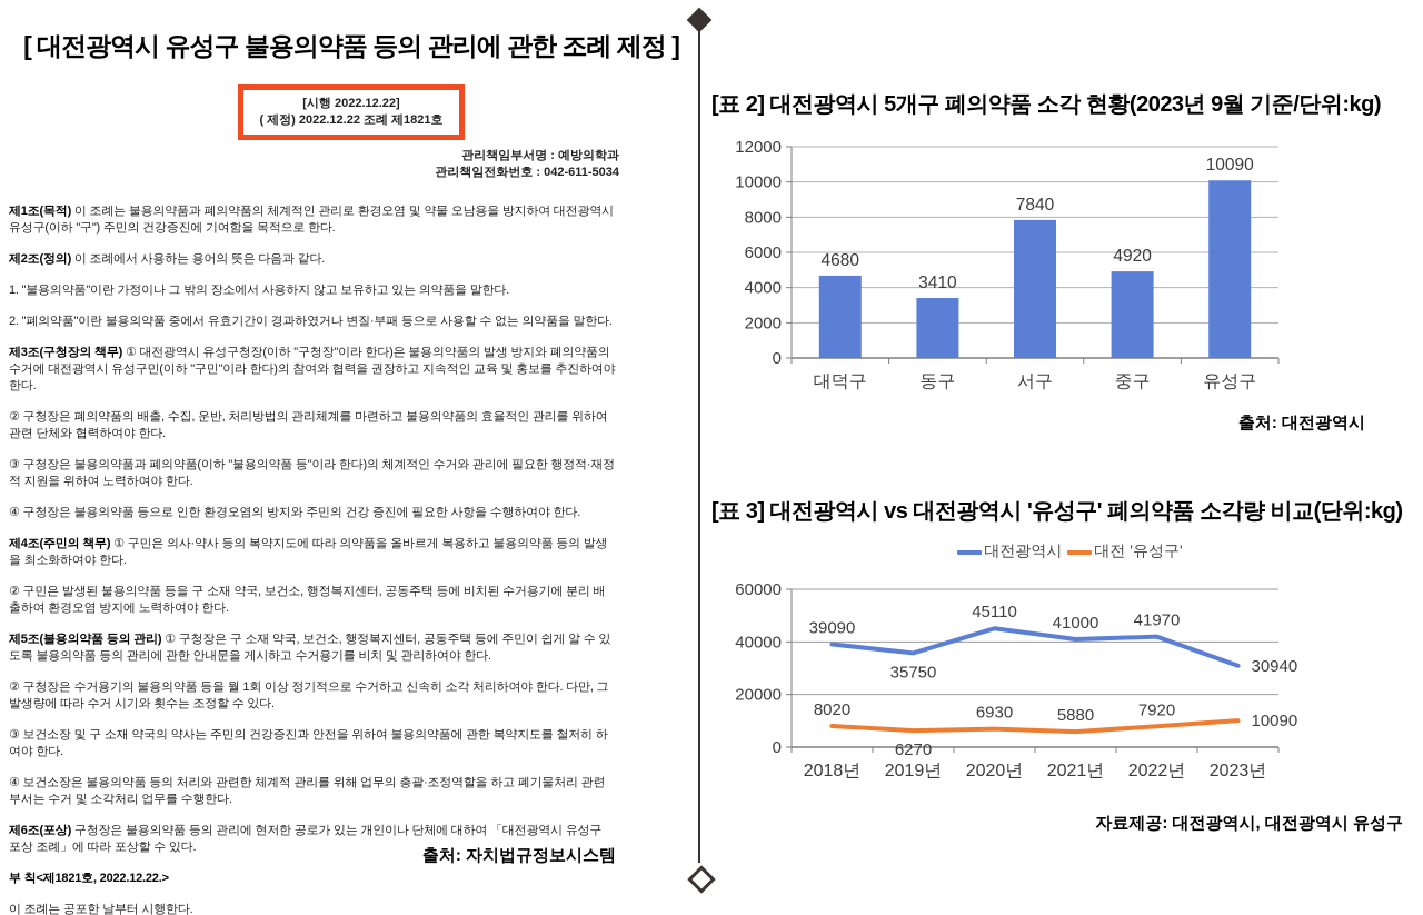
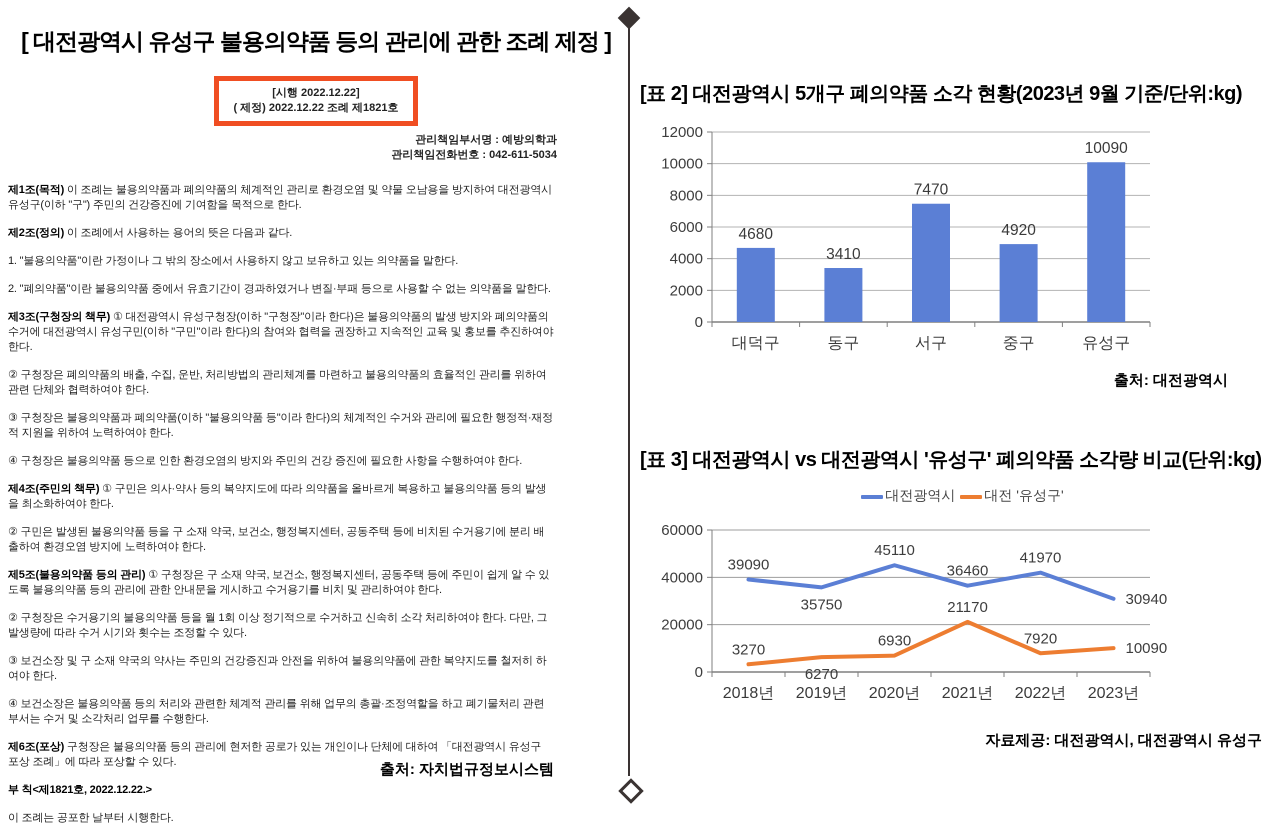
[표 2] 대전광역시 5개구 폐의약품 소각 현황(2023년 9월 기준/단위:kg)/서구: 7840 -> 7470
[표 3] 대전광역시 vs 대전광역시 '유성구' 폐의약품 소각량 비교(단위:kg)/대전 '유성구'/2018년: 8020 -> 3270
[표 3] 대전광역시 vs 대전광역시 '유성구' 폐의약품 소각량 비교(단위:kg)/대전광역시/2021년: 41000 -> 36460
[표 3] 대전광역시 vs 대전광역시 '유성구' 폐의약품 소각량 비교(단위:kg)/대전 '유성구'/2021년: 5880 -> 21170
